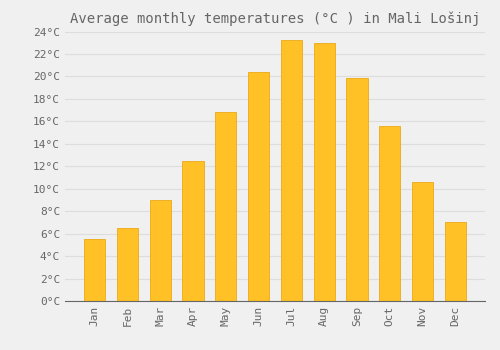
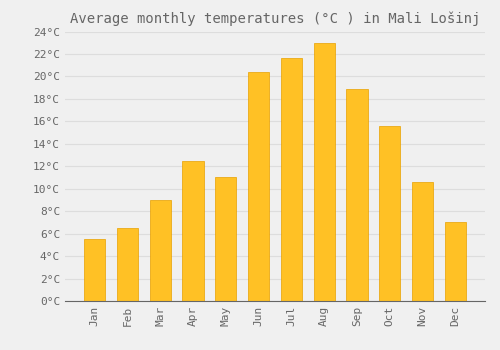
May: 16.8°C -> 11.0°C
Jul: 23.2°C -> 21.6°C
Sep: 19.9°C -> 18.9°C
